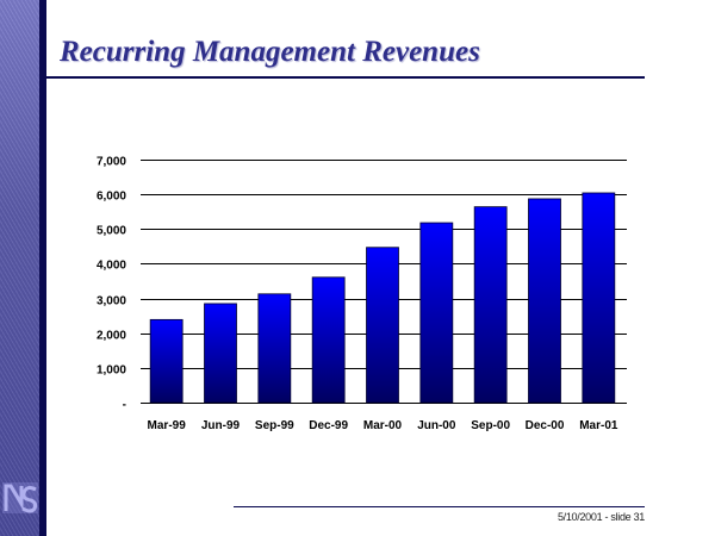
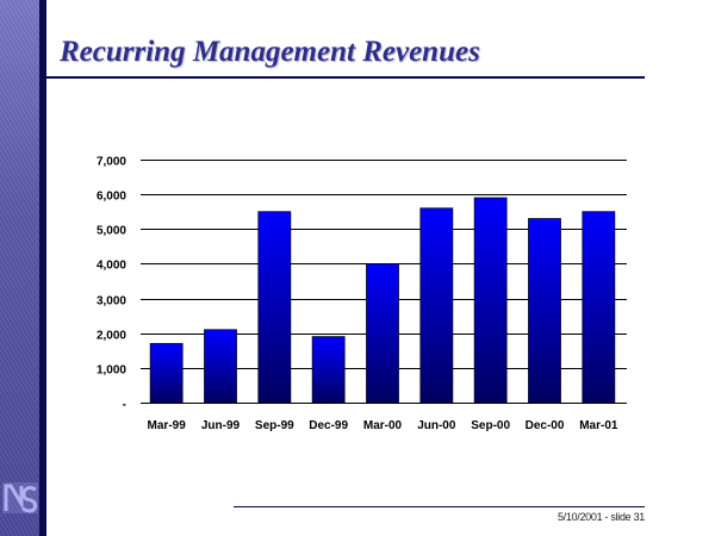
Mar-99: 2400 -> 1700
Jun-99: 2800 -> 2100
Sep-99: 3100 -> 5500
Dec-99: 3600 -> 1900
Mar-00: 4500 -> 4000
Jun-00: 5200 -> 5600
Sep-00: 5600 -> 5900
Dec-00: 5900 -> 5300
Mar-01: 6000 -> 5500
